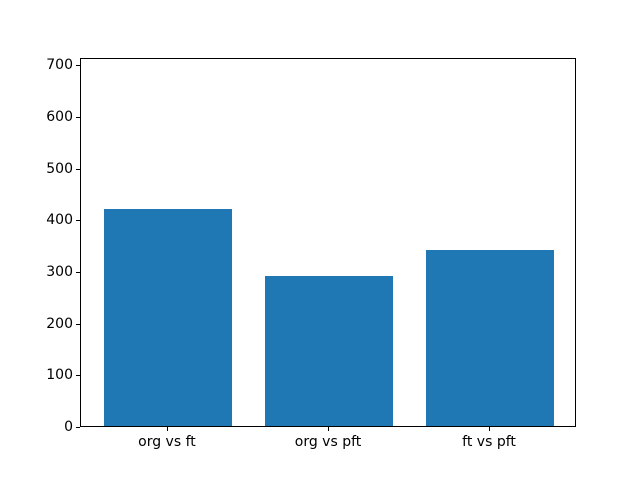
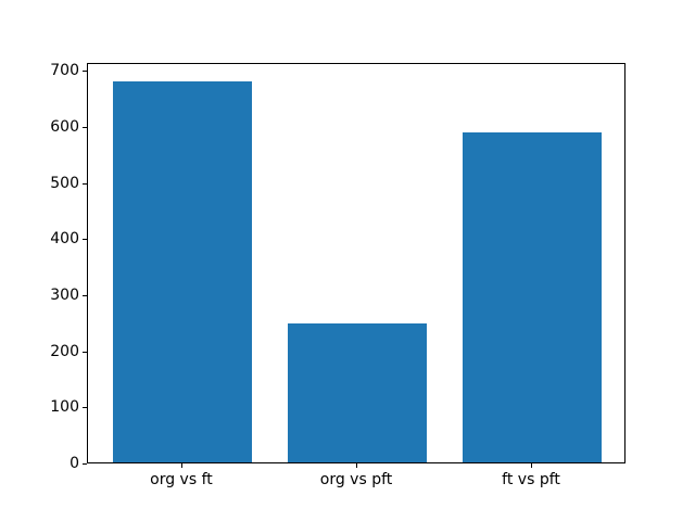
org vs ft: 420 -> 680
org vs pft: 290 -> 250
ft vs pft: 340 -> 590
